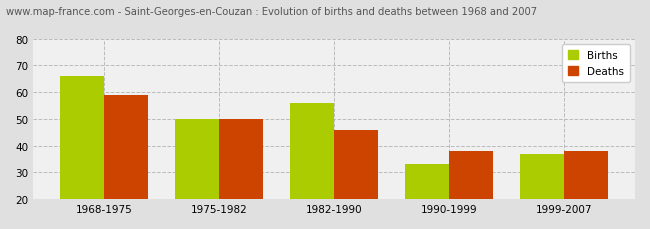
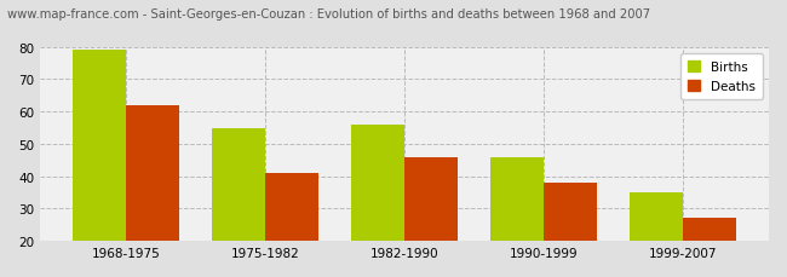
Births/1968-1975: 66 -> 79
Deaths/1968-1975: 59 -> 62
Births/1975-1982: 50 -> 55
Deaths/1975-1982: 50 -> 41
Births/1990-1999: 33 -> 46
Births/1999-2007: 37 -> 35
Deaths/1999-2007: 38 -> 27
